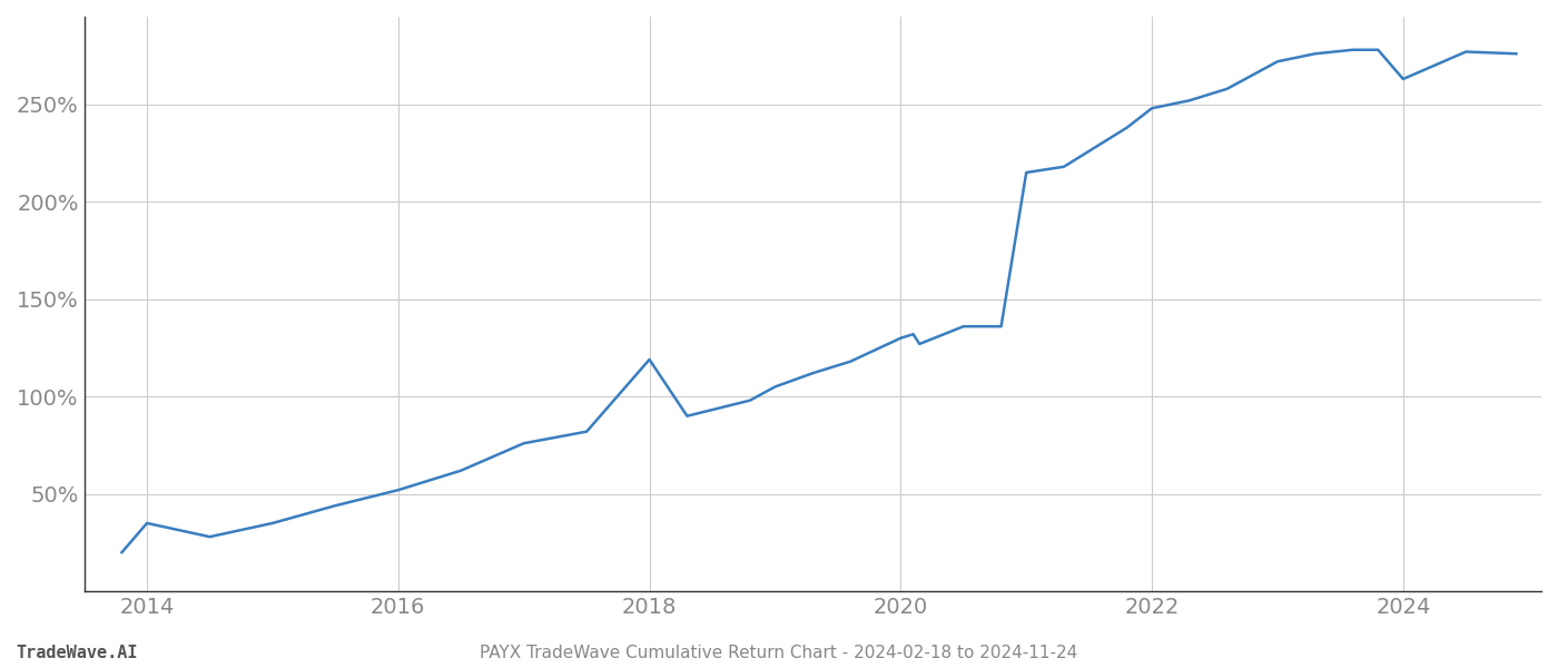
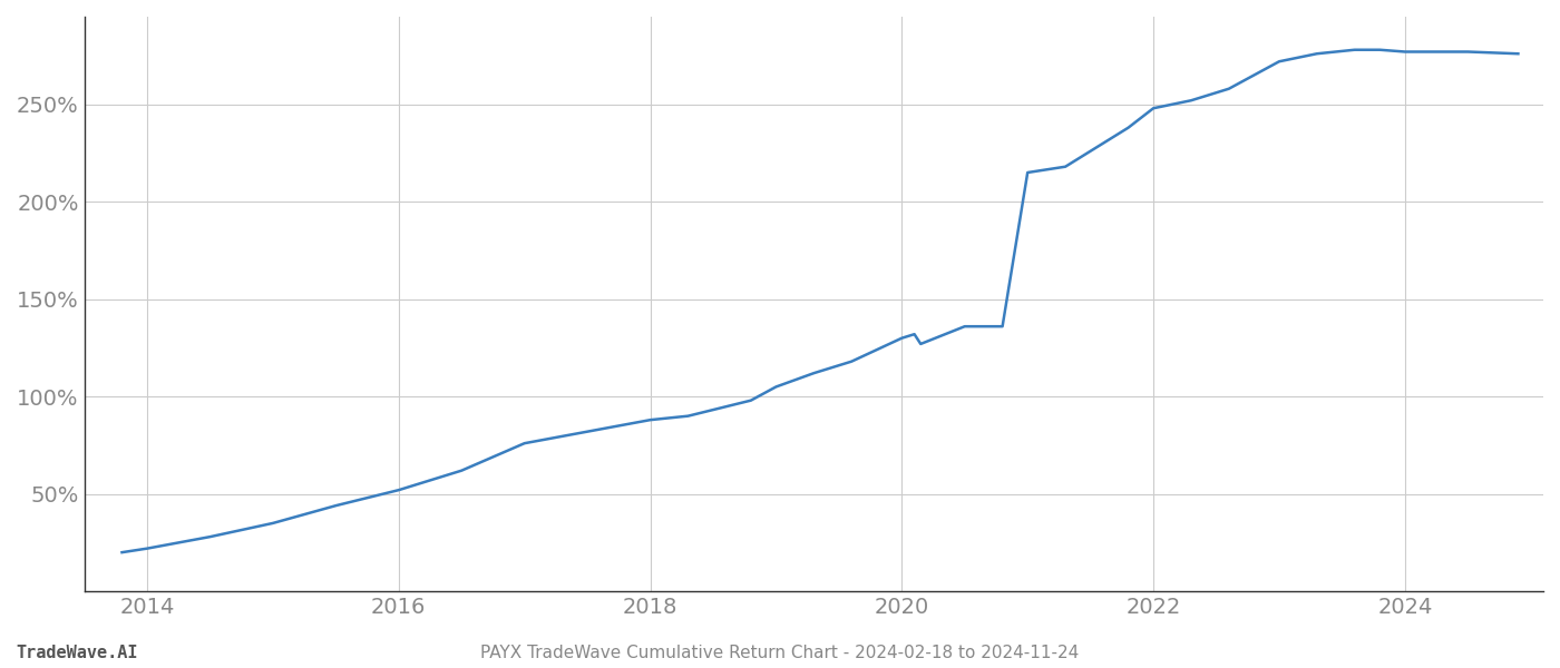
2014: 35% -> 22%
2018: 119% -> 88%
2024: 263% -> 277%
